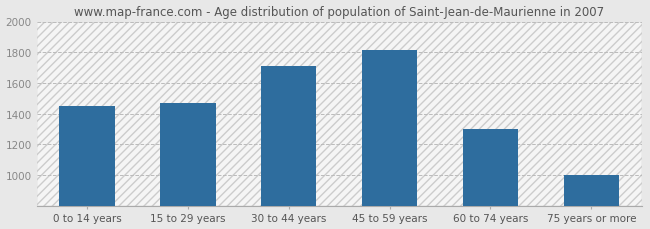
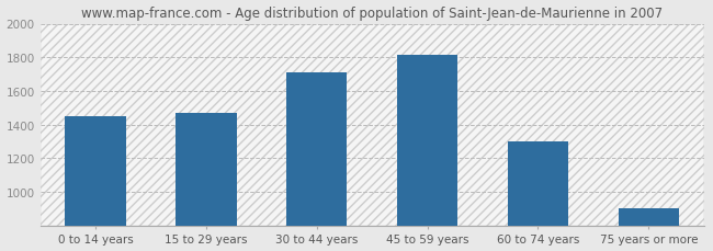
75 years or more: 1000 -> 900
